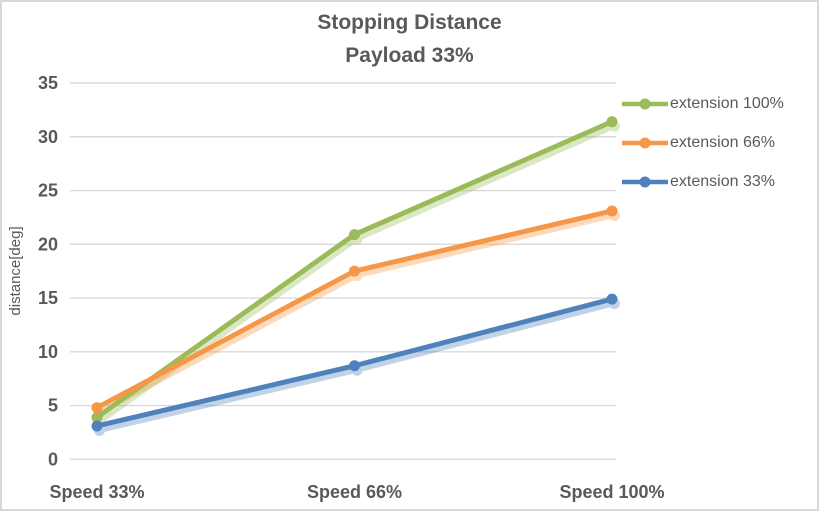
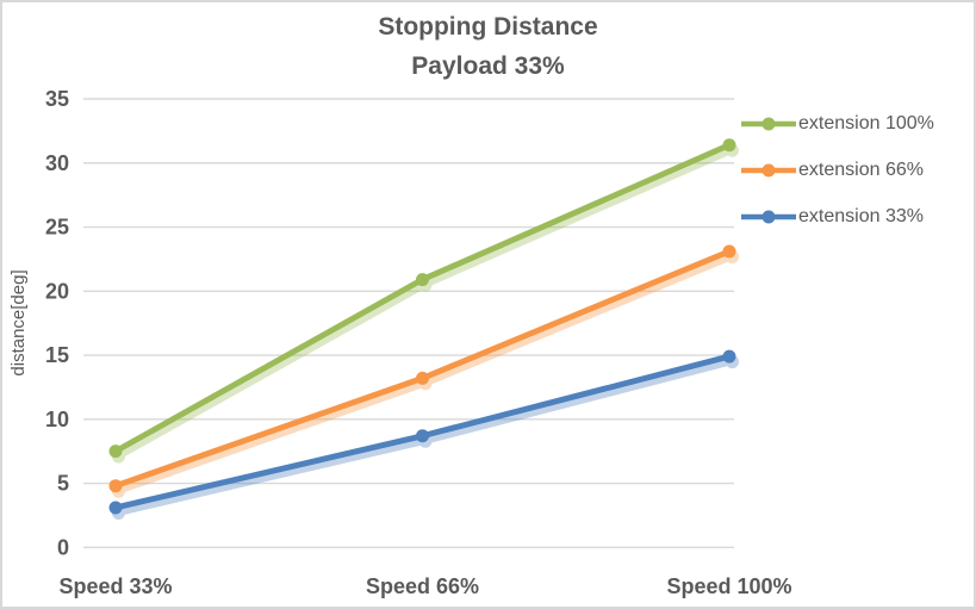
extension 100%/Speed 33%: 3.9 -> 7.5
extension 66%/Speed 66%: 17.5 -> 13.2
